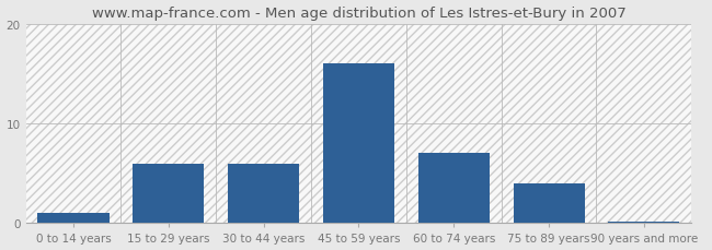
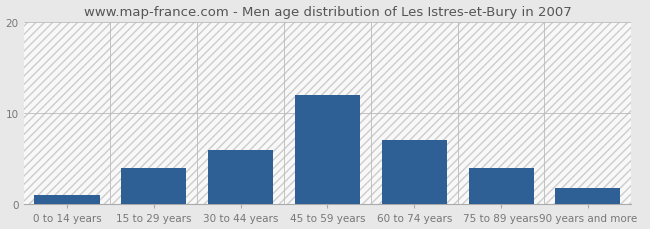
15 to 29 years: 6.0 -> 4.0
45 to 59 years: 16.0 -> 12.0
90 years and more: 0.2 -> 1.8
